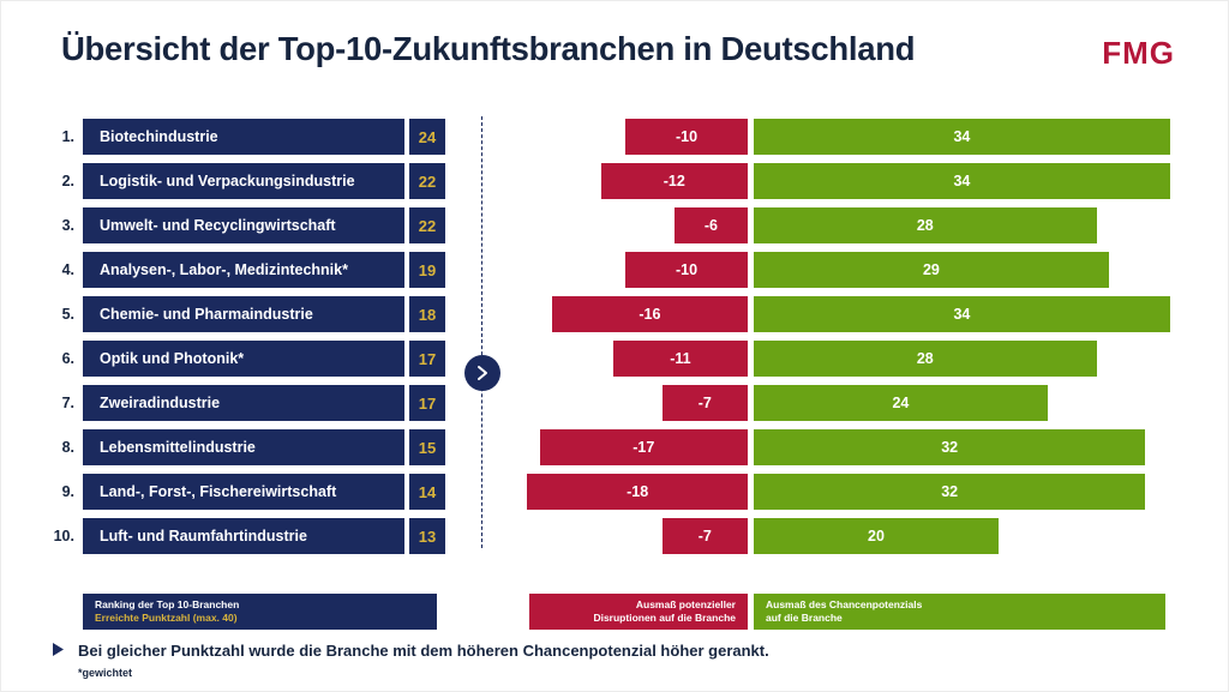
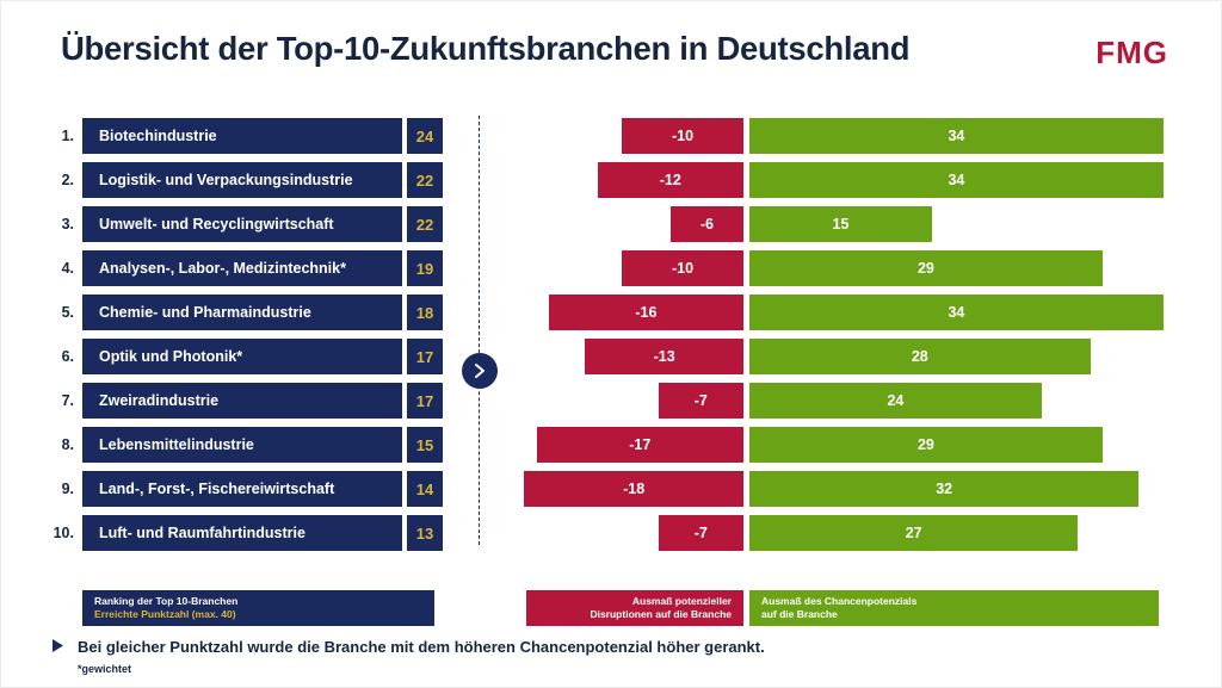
Ausmaß des Chancenpotenzials auf die Branche/Umwelt- und Recyclingwirtschaft: 28 -> 15
Ausmaß potenzieller Disruptionen auf die Branche/Optik und Photonik*: -11 -> -13
Ausmaß des Chancenpotenzials auf die Branche/Lebensmittelindustrie: 32 -> 29
Ausmaß des Chancenpotenzials auf die Branche/Luft- und Raumfahrtindustrie: 20 -> 27
